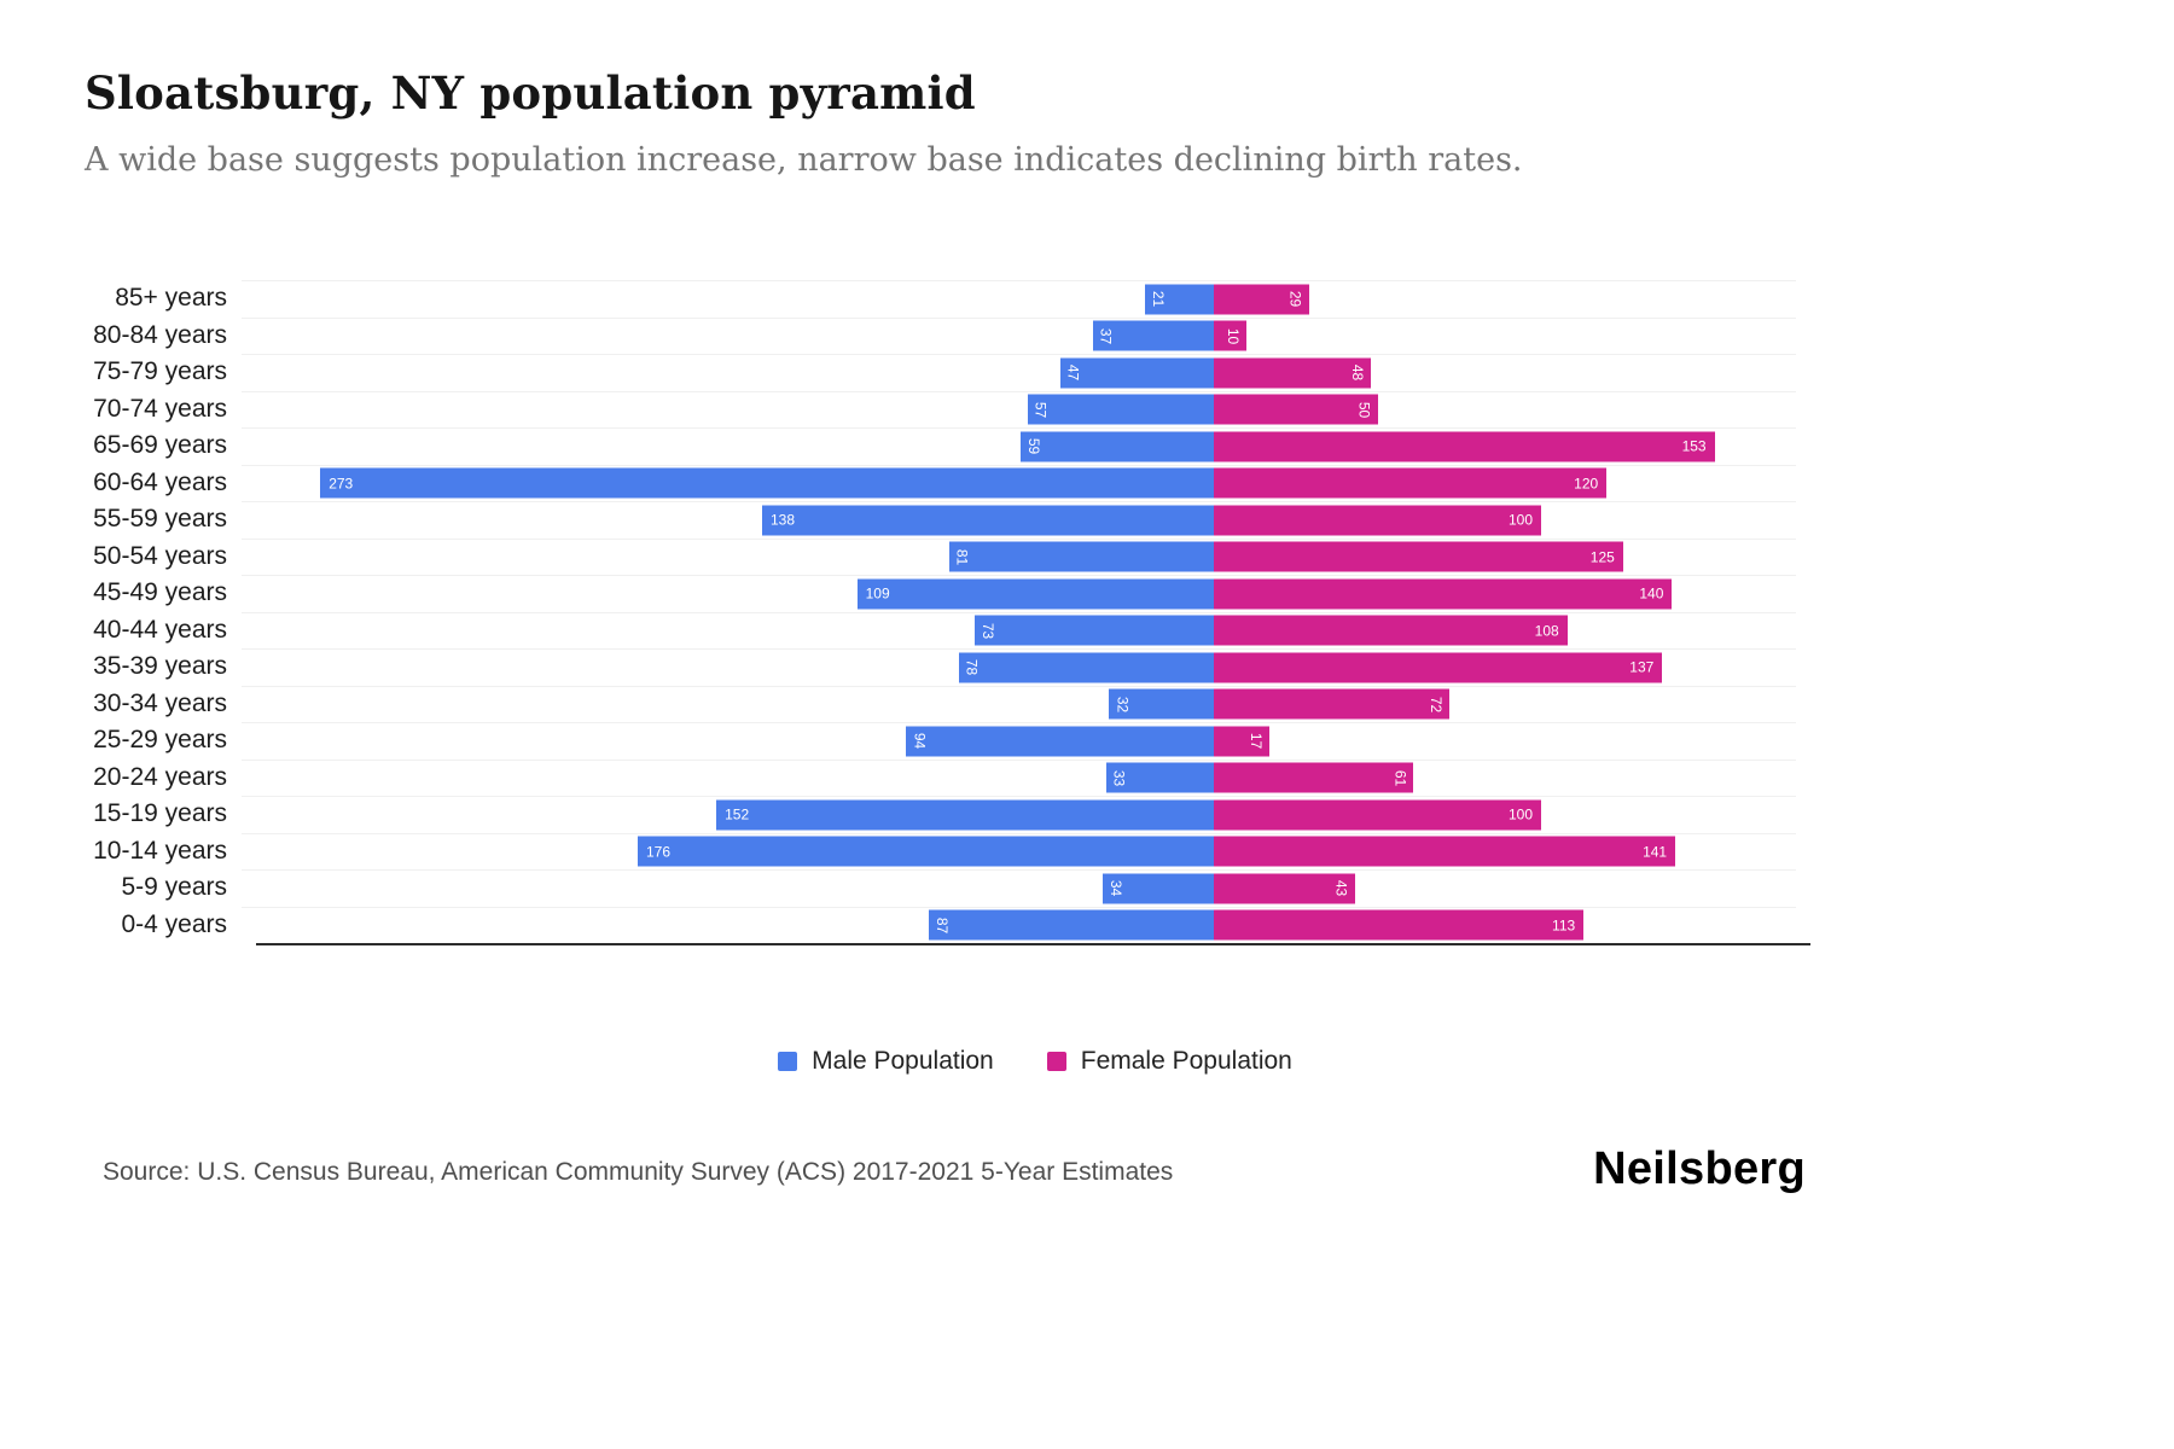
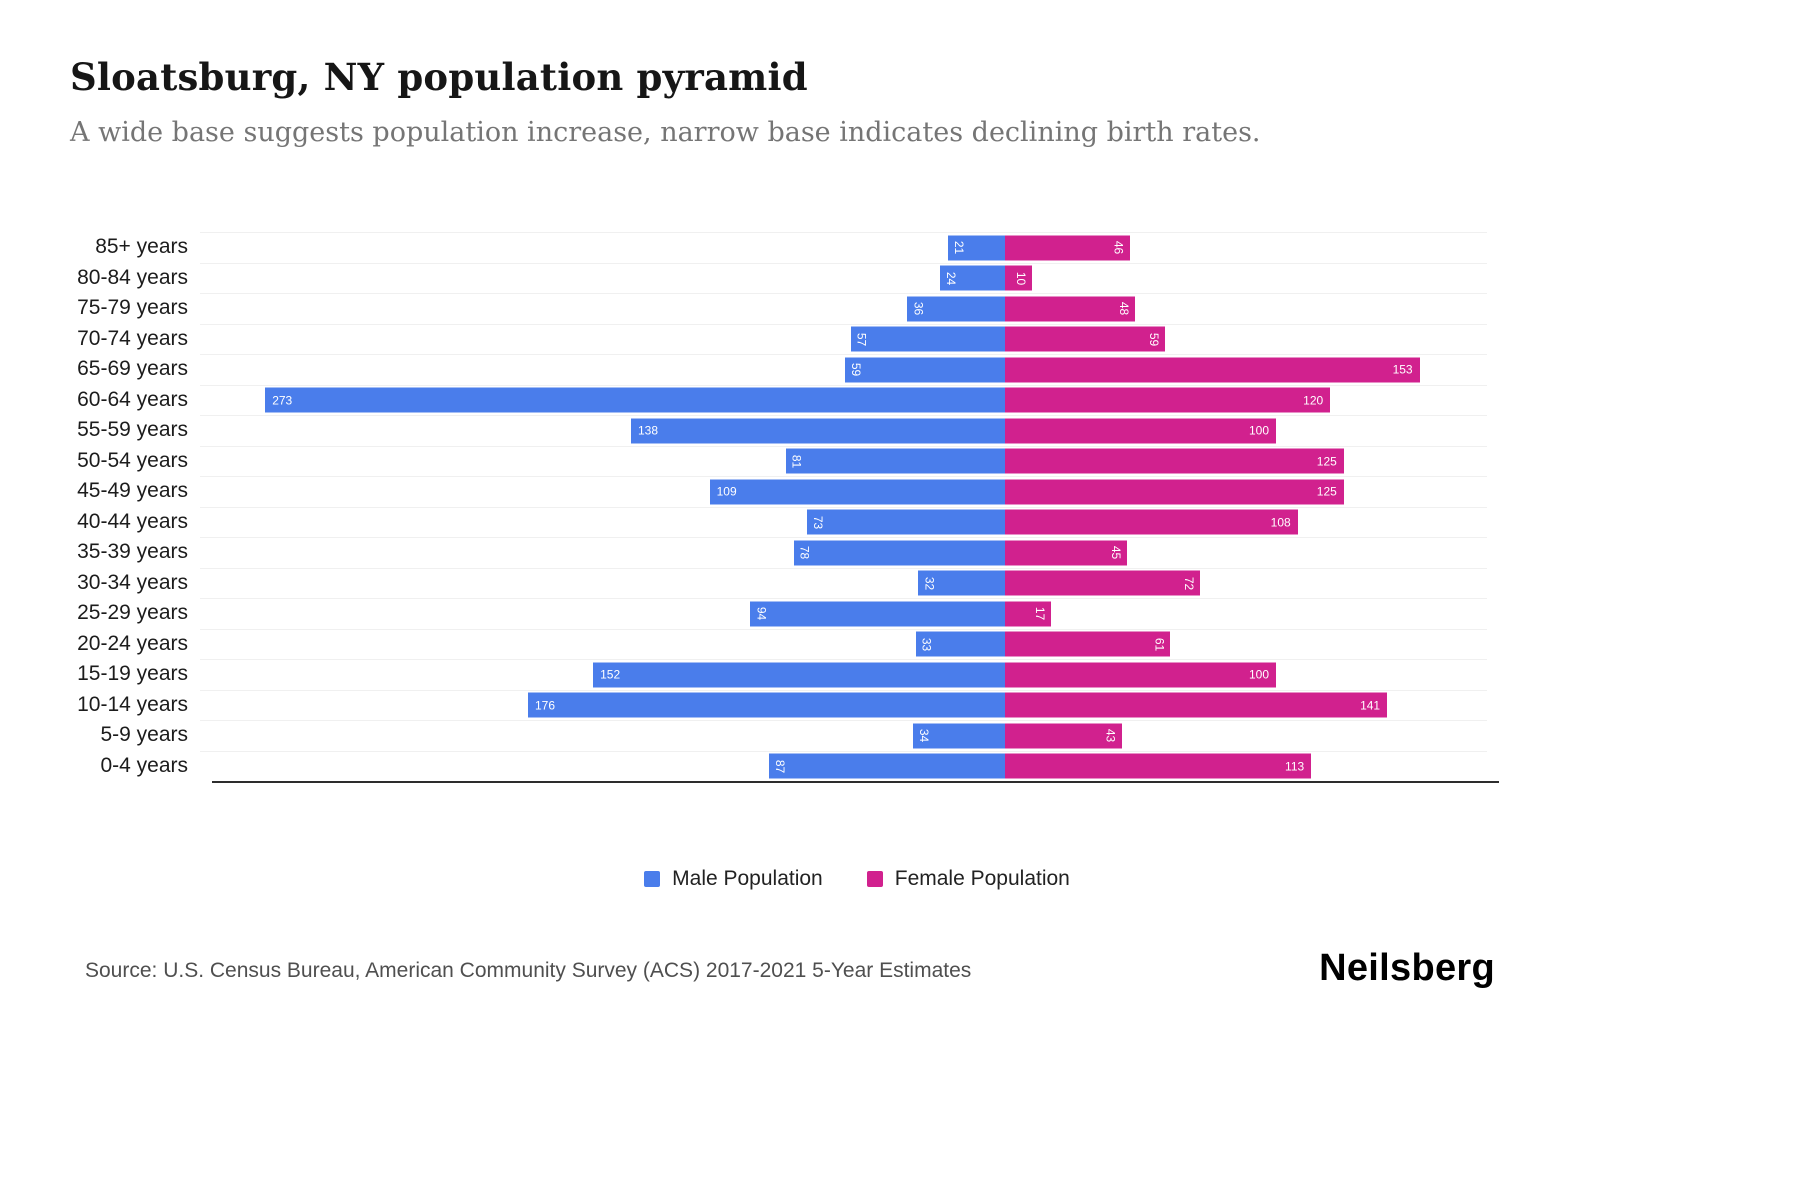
Female Population/85+ years: 29 -> 46
Male Population/80-84 years: 37 -> 24
Male Population/75-79 years: 47 -> 36
Female Population/70-74 years: 50 -> 59
Female Population/45-49 years: 140 -> 125
Female Population/35-39 years: 137 -> 45
